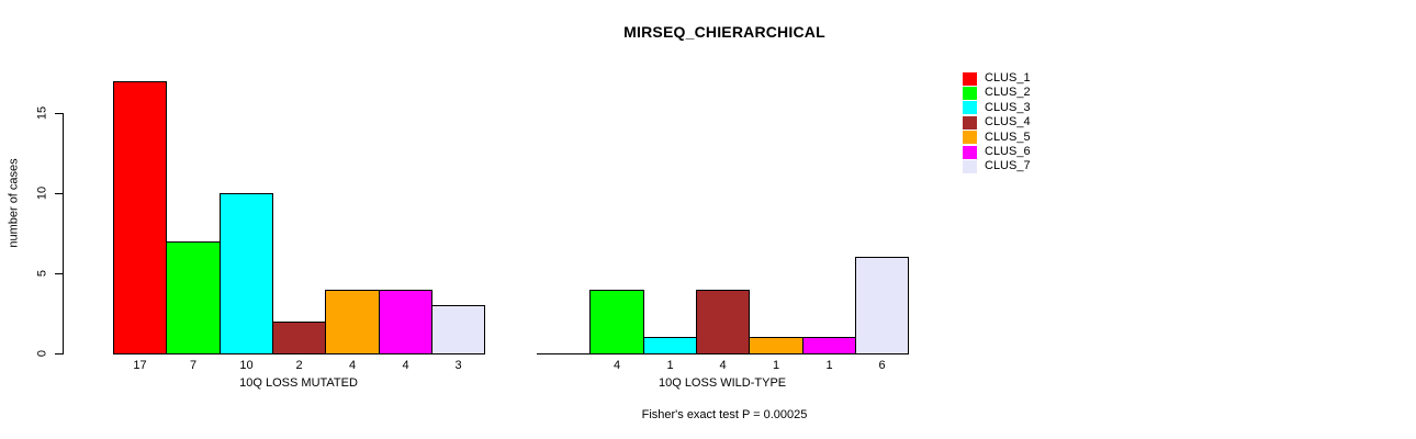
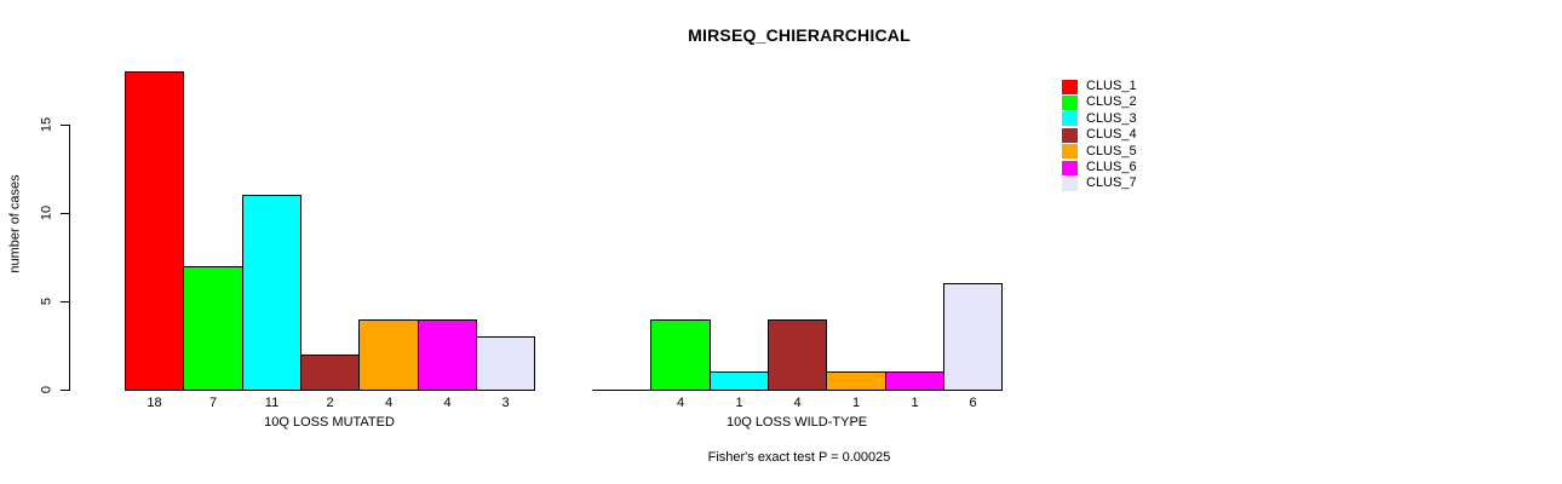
CLUS_1/10Q LOSS MUTATED: 17 -> 18
CLUS_3/10Q LOSS MUTATED: 10 -> 11
